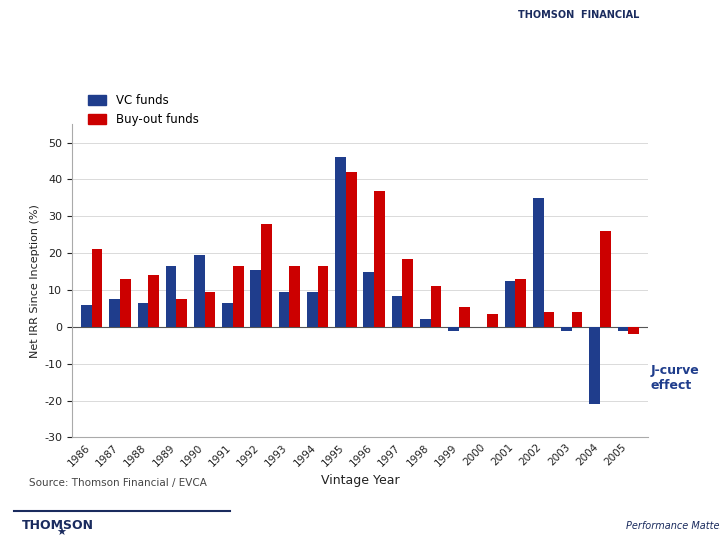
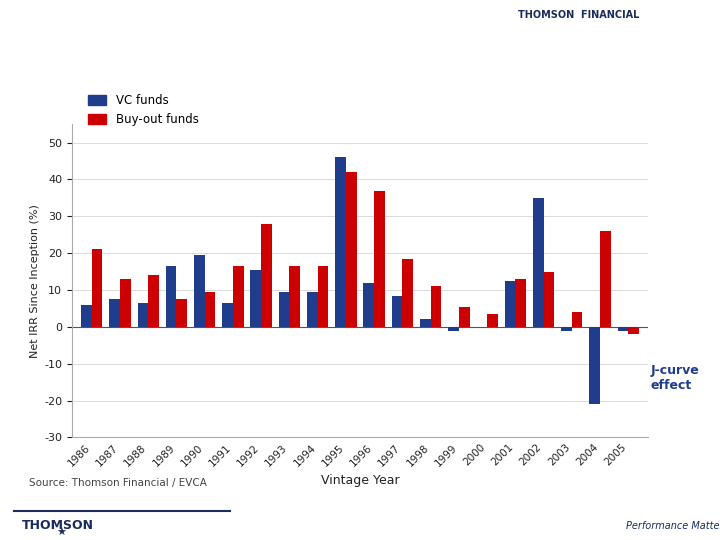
VC funds/1996: 15.0 -> 12.0
Buy-out funds/2002: 4.0 -> 15.0
